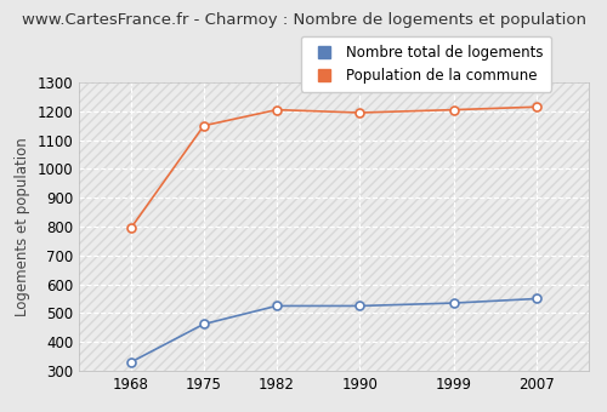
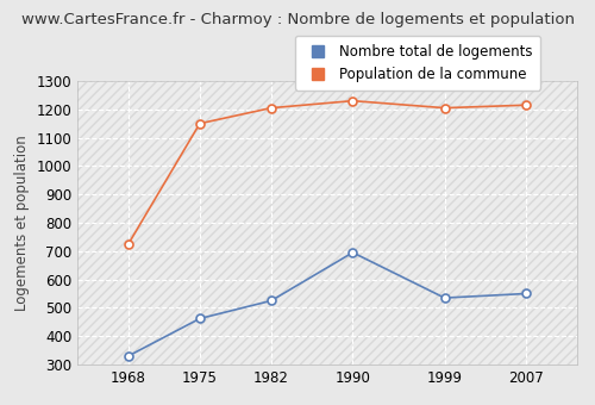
Population de la commune/1968: 795 -> 725
Nombre total de logements/1990: 525 -> 695
Population de la commune/1990: 1195 -> 1230
